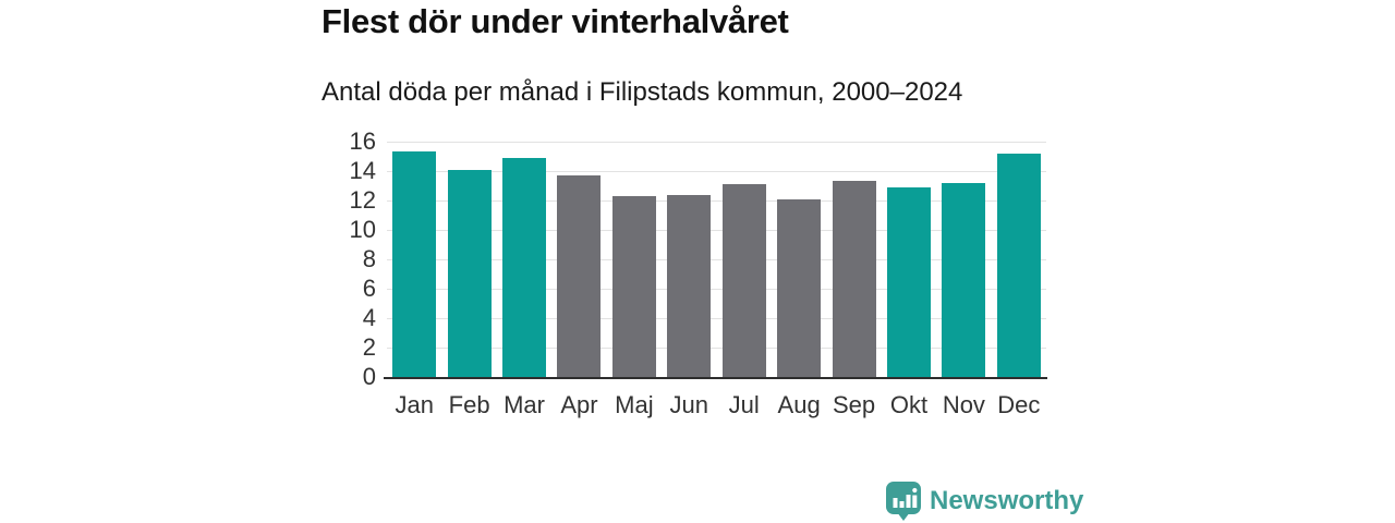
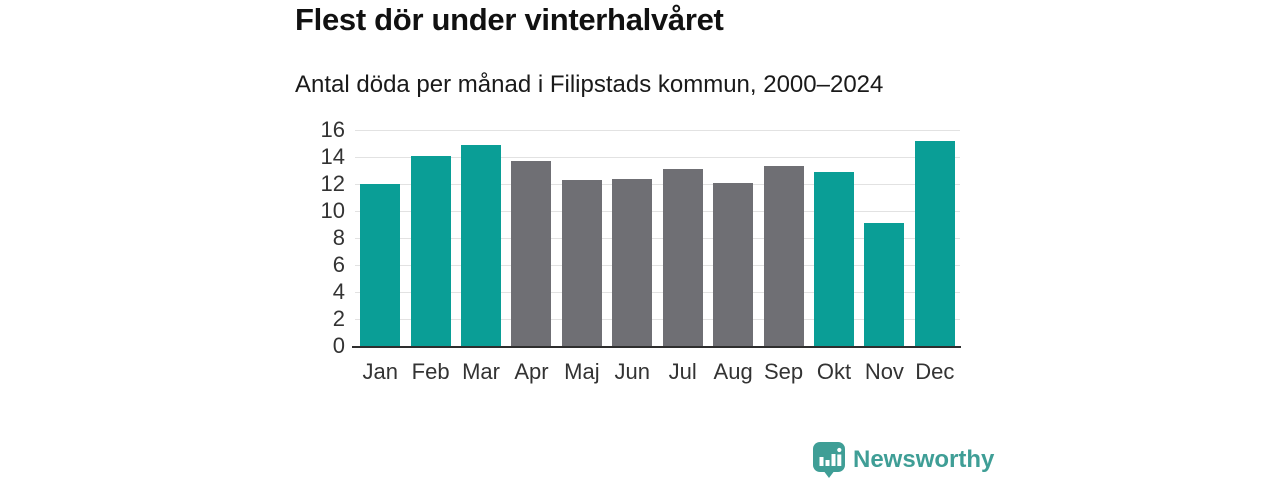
Jan: 15.3 -> 12.0
Nov: 13.2 -> 9.1
